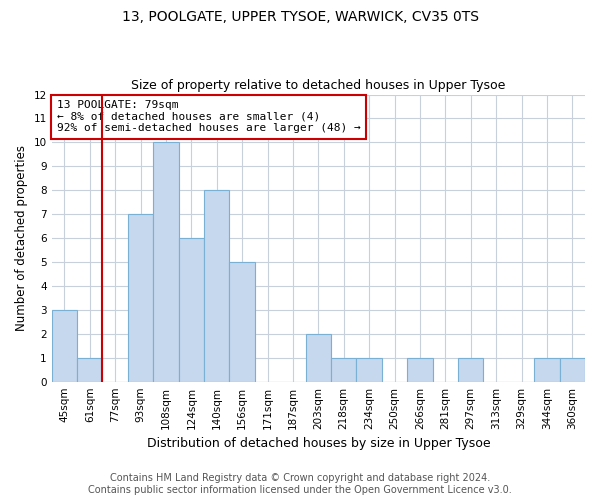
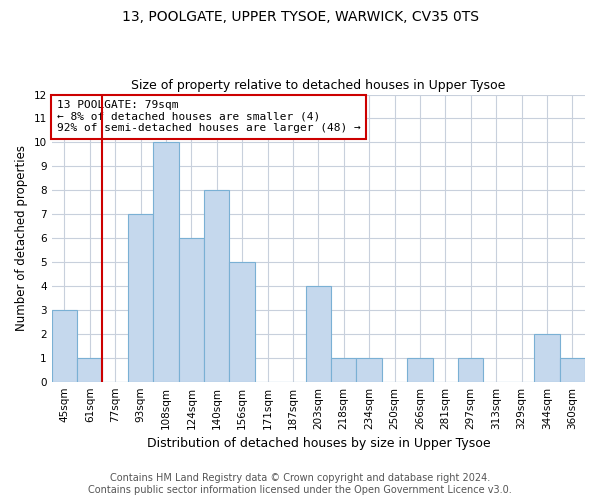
203sqm: 2 -> 4
344sqm: 1 -> 2
